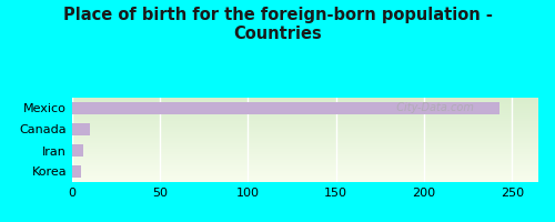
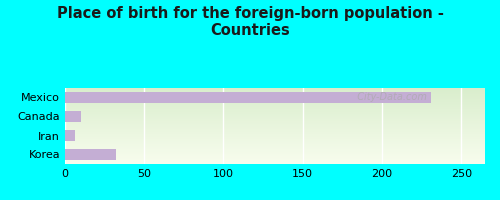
Mexico: 243 -> 231
Korea: 5 -> 32
